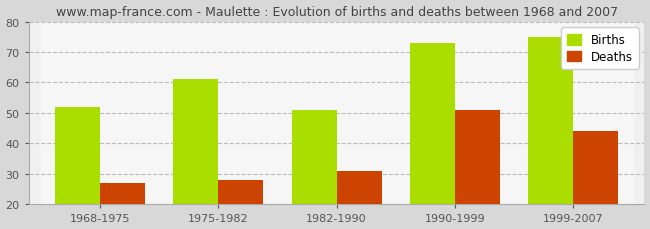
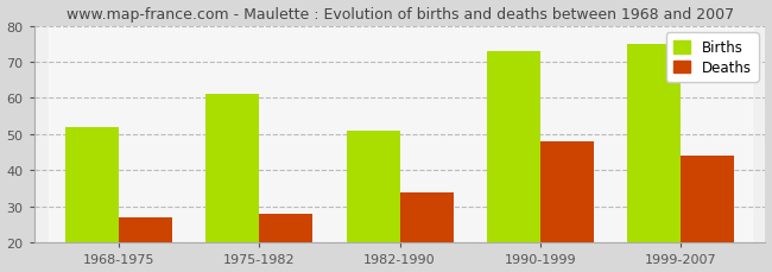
Deaths/1982-1990: 31 -> 34
Deaths/1990-1999: 51 -> 48
